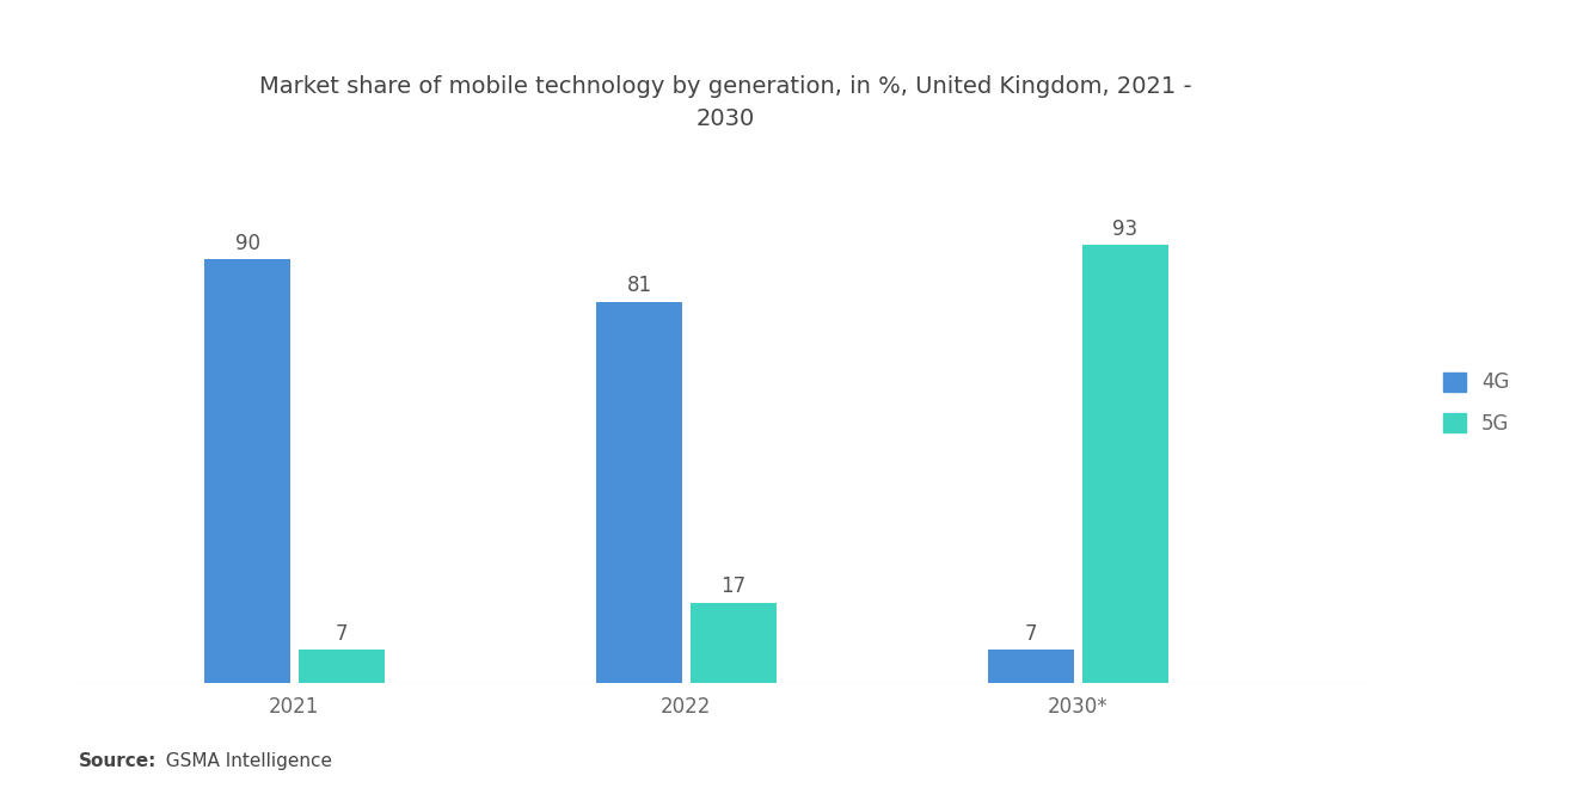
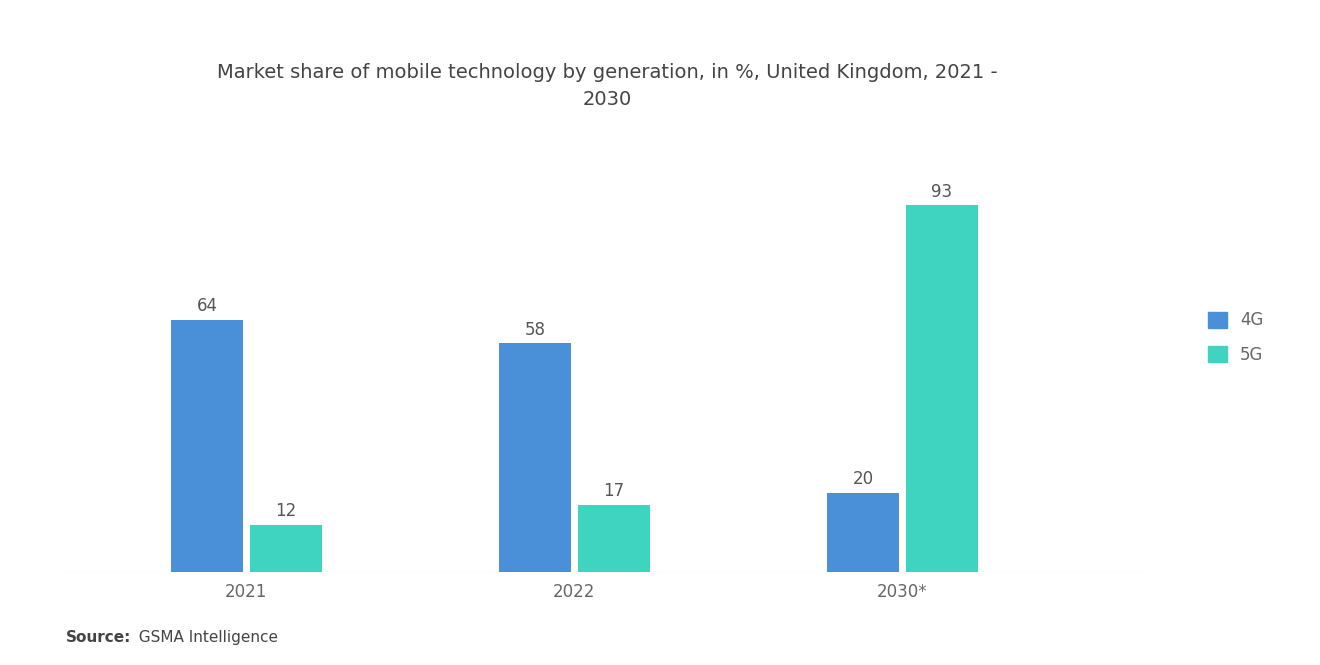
4G/2021: 90 -> 64
5G/2021: 7 -> 12
4G/2022: 81 -> 58
4G/2030*: 7 -> 20
